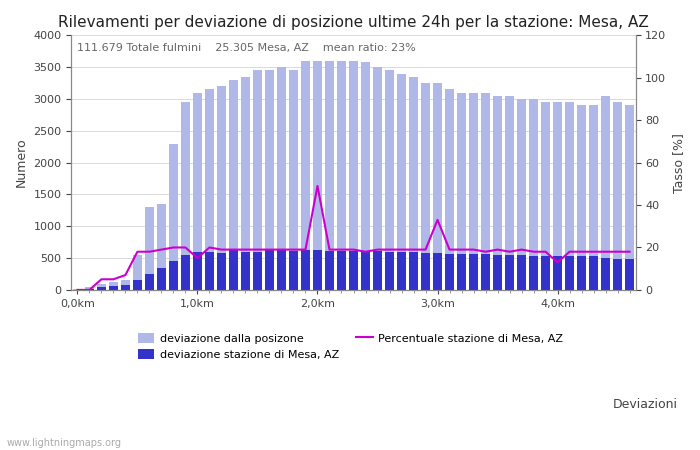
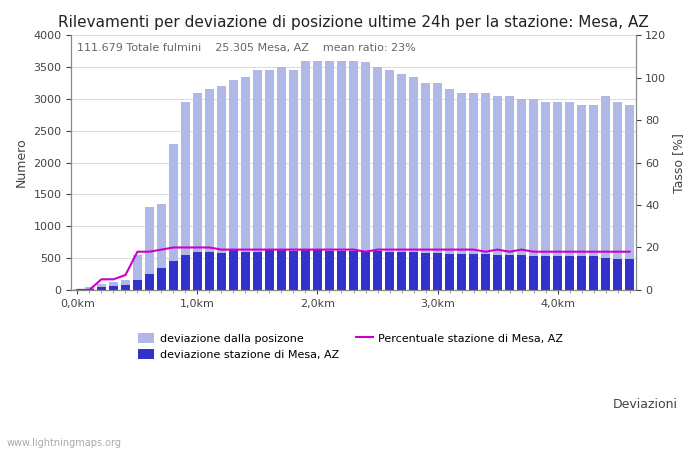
Percentuale stazione di Mesa, AZ/1,0km: 15 -> 20
Percentuale stazione di Mesa, AZ/2,0km: 49 -> 19
Percentuale stazione di Mesa, AZ/3,0km: 33 -> 19
Percentuale stazione di Mesa, AZ/4,0km: 13 -> 18
